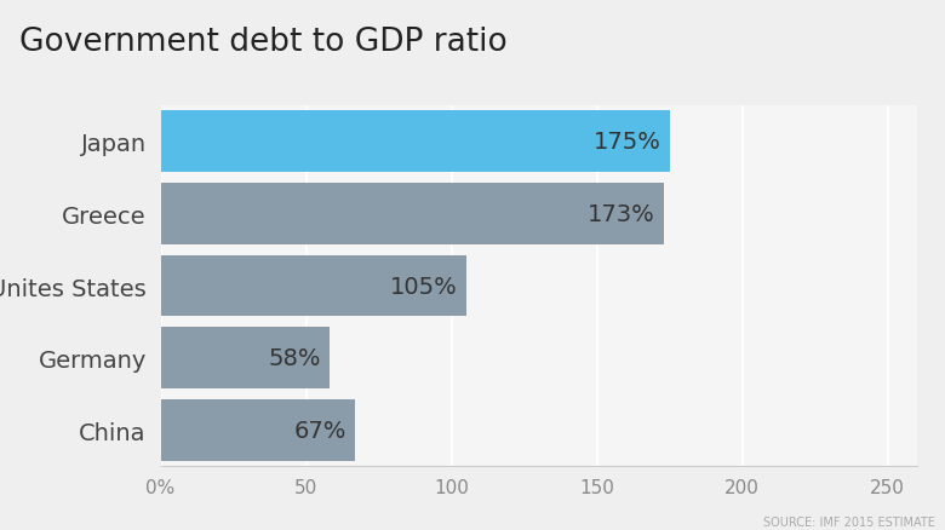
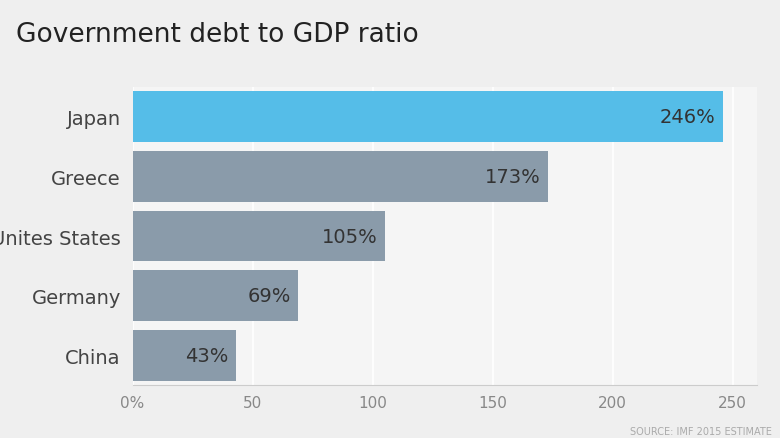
Japan: 175% -> 246%
Germany: 58% -> 69%
China: 67% -> 43%
